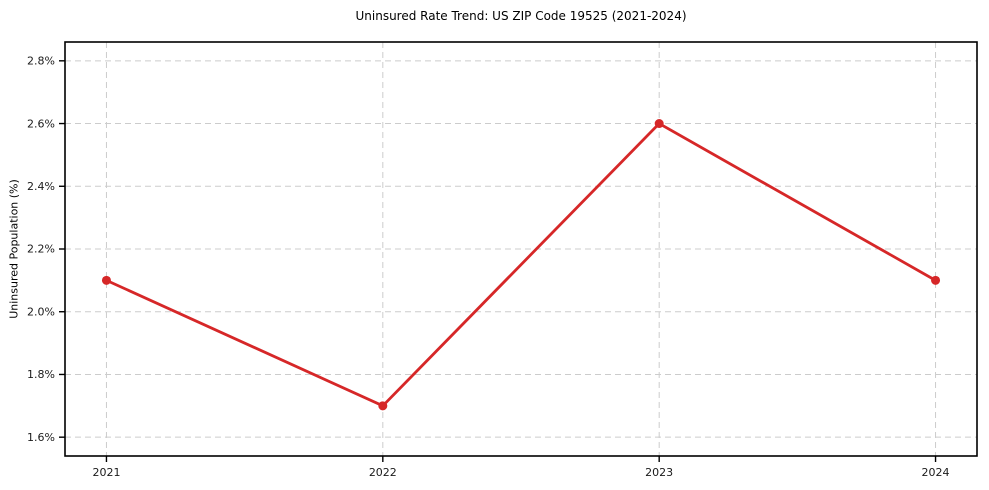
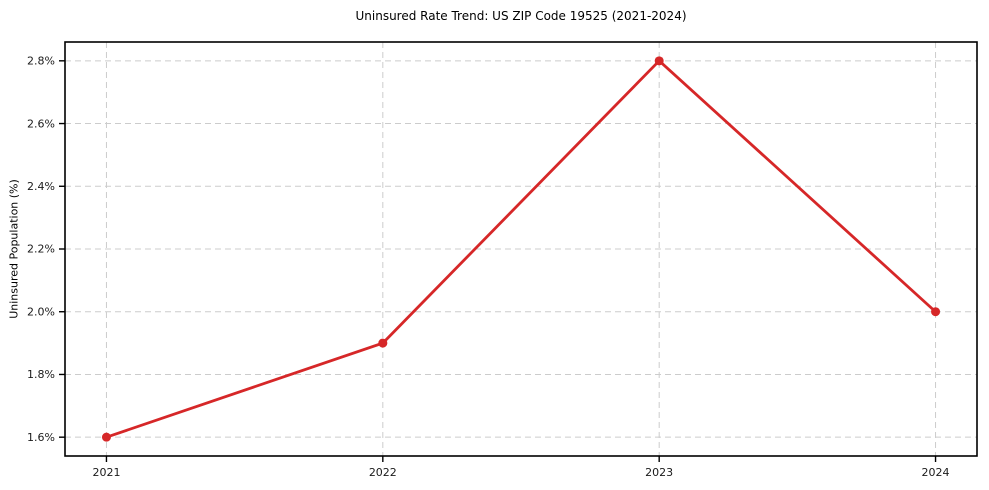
2021: 2.1% -> 1.6%
2022: 1.7% -> 1.9%
2023: 2.6% -> 2.8%
2024: 2.1% -> 2.0%
